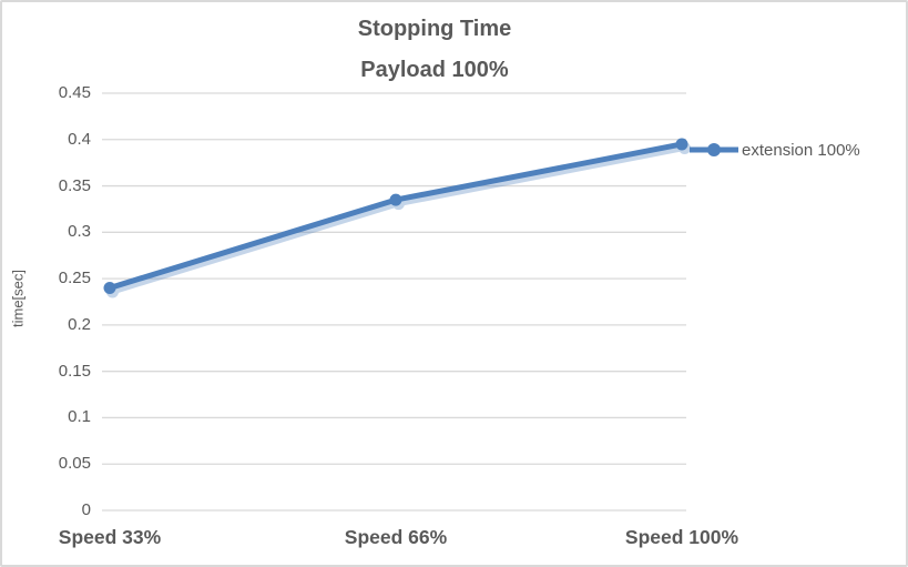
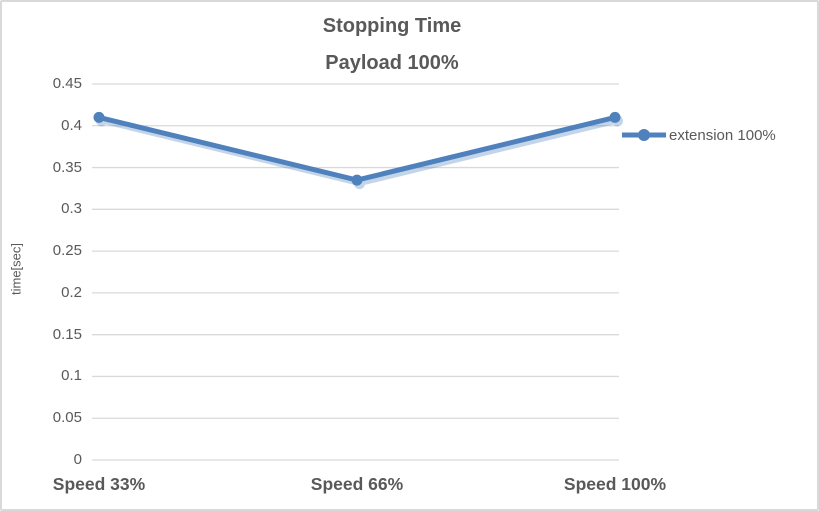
Speed 33%: 0.24 -> 0.41
Speed 100%: 0.40 -> 0.41
